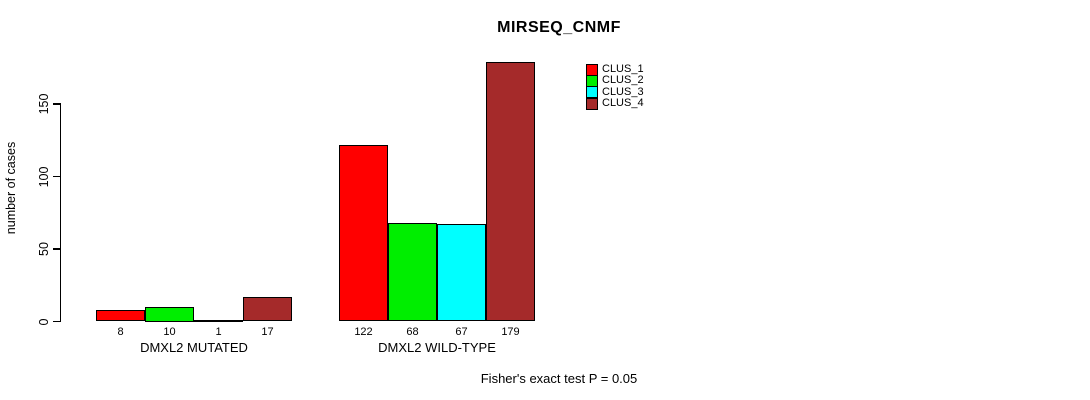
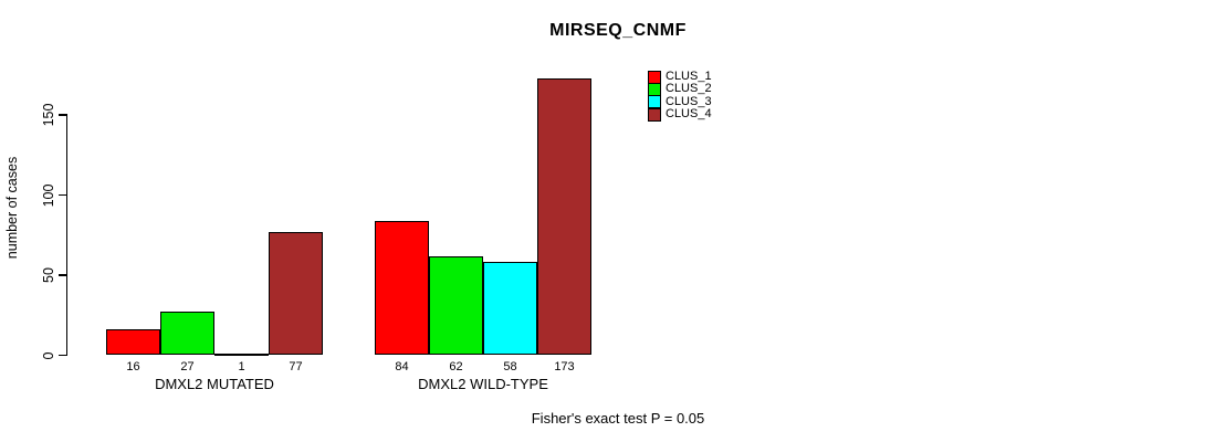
CLUS_1/DMXL2 MUTATED: 8 -> 16
CLUS_2/DMXL2 MUTATED: 10 -> 27
CLUS_4/DMXL2 MUTATED: 17 -> 77
CLUS_1/DMXL2 WILD-TYPE: 122 -> 84
CLUS_2/DMXL2 WILD-TYPE: 68 -> 62
CLUS_3/DMXL2 WILD-TYPE: 67 -> 58
CLUS_4/DMXL2 WILD-TYPE: 179 -> 173
